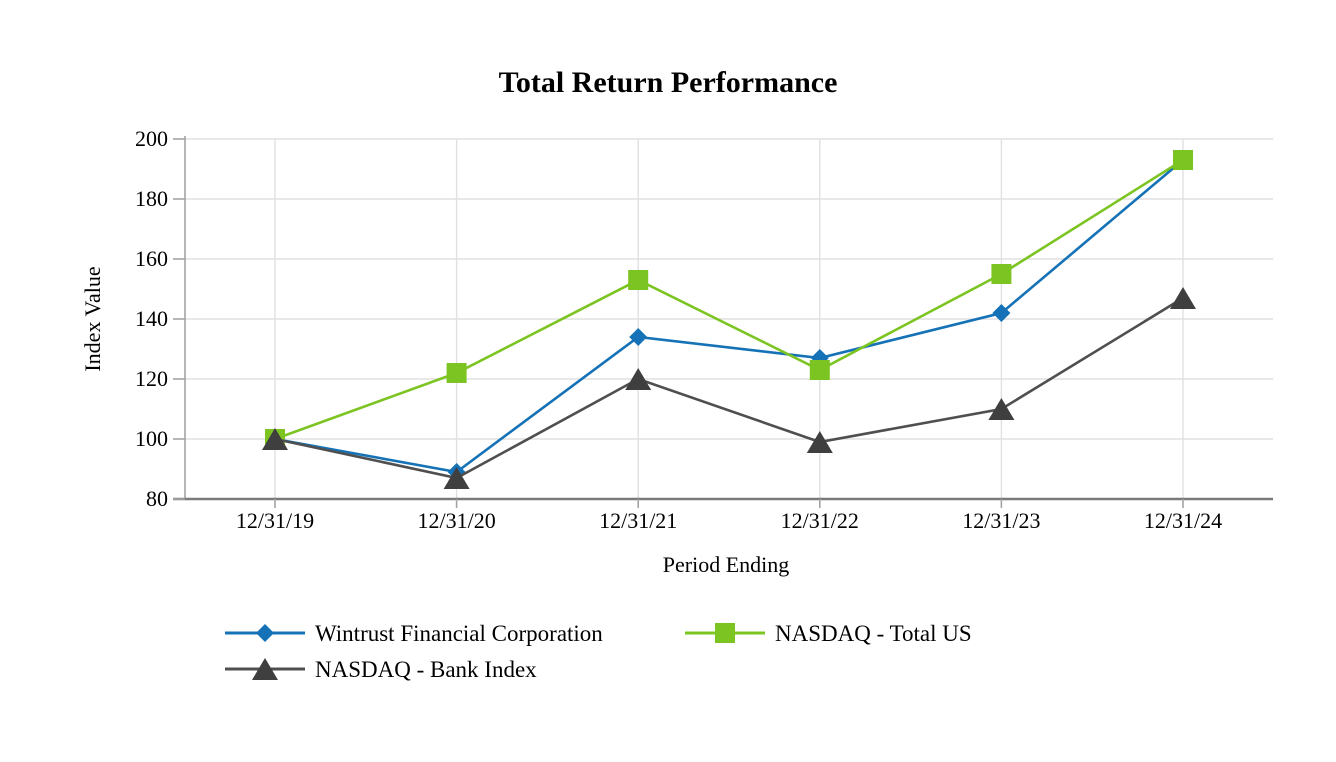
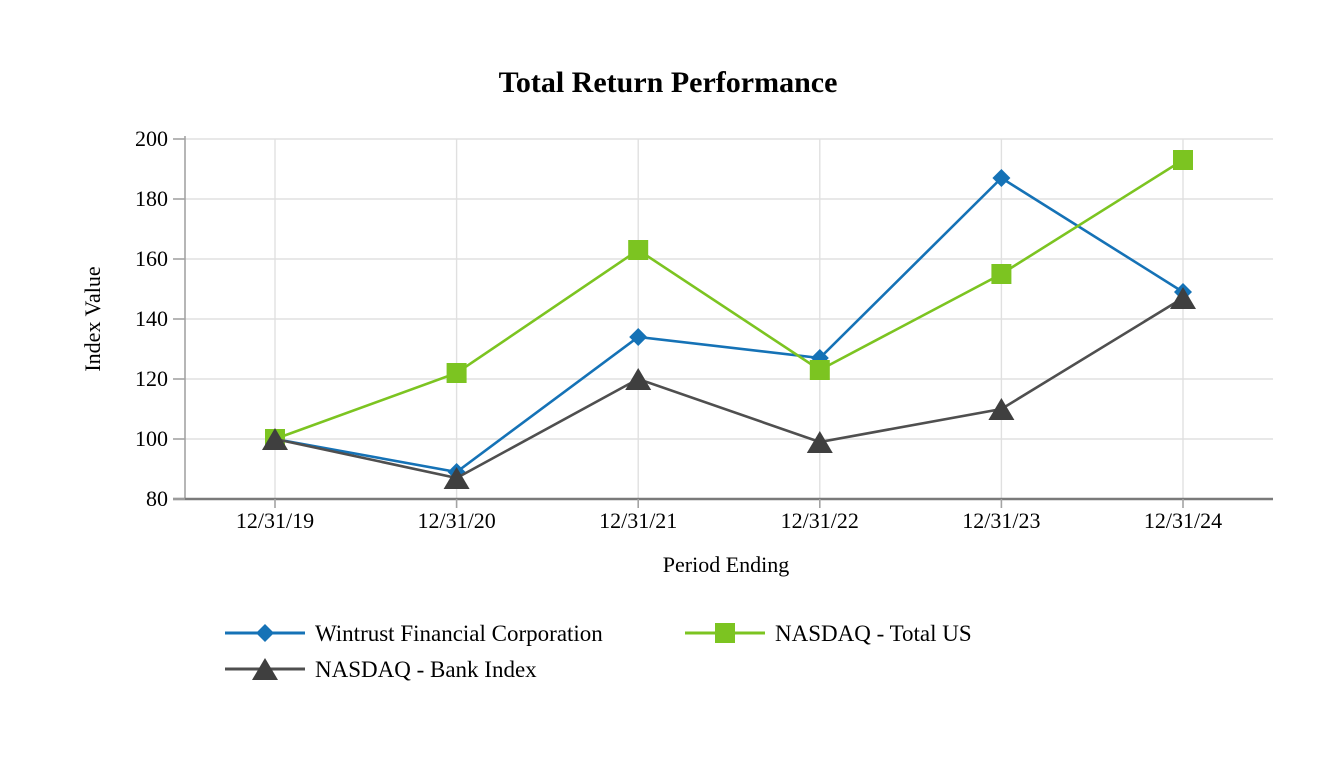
NASDAQ - Total US/12/31/21: 153 -> 163
Wintrust Financial Corporation/12/31/23: 142 -> 187
Wintrust Financial Corporation/12/31/24: 193 -> 149
